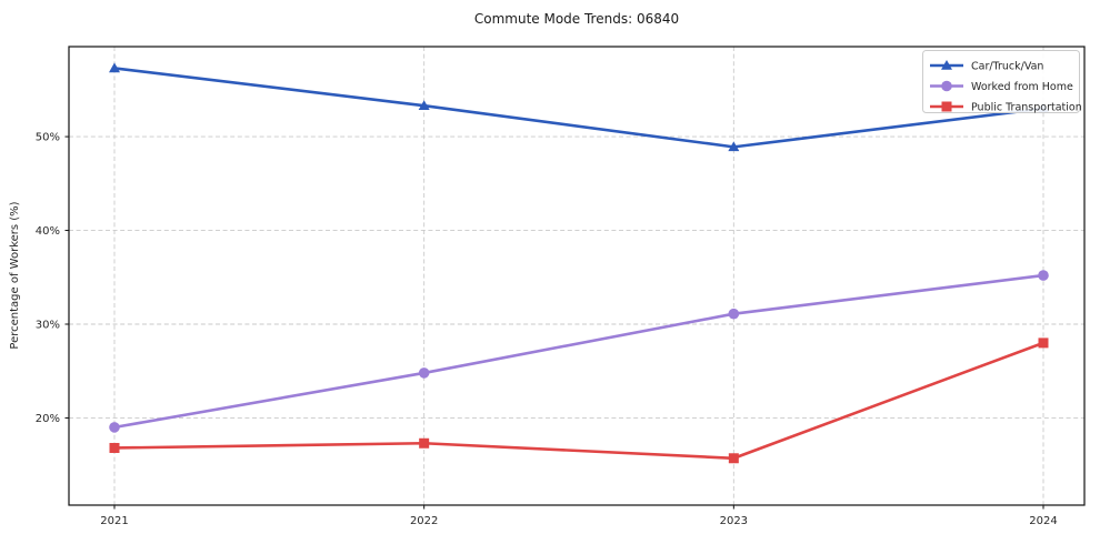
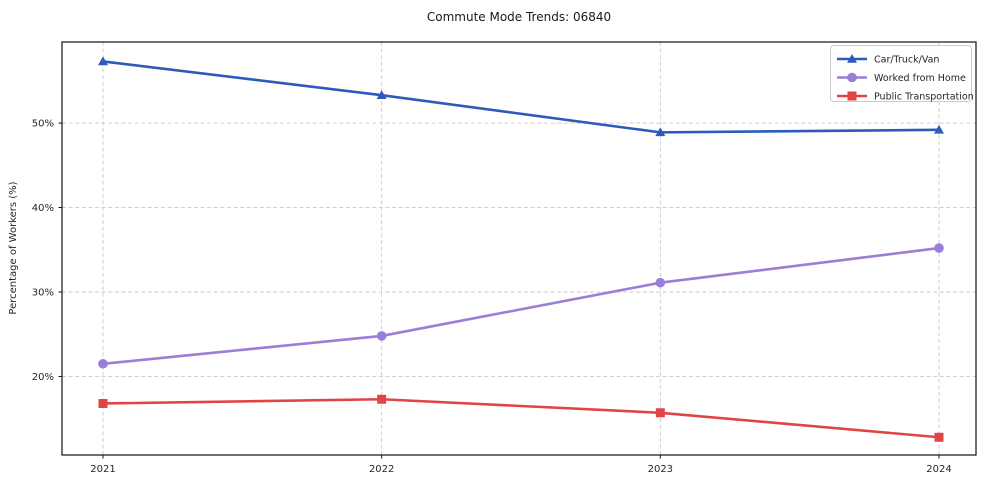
Worked from Home/2021: 19% -> 22%
Car/Truck/Van/2024: 53% -> 49%
Public Transportation/2024: 28% -> 13%
